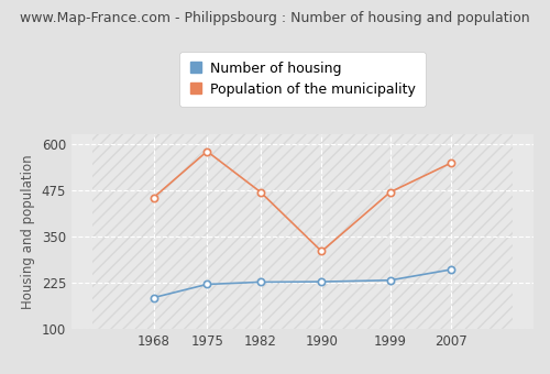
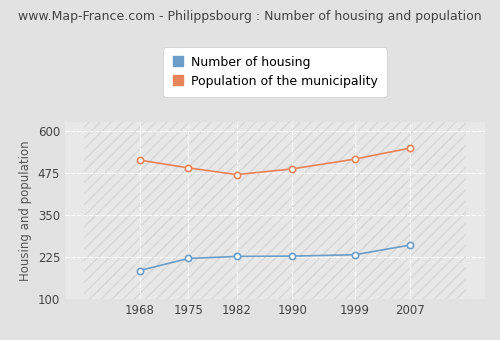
Population of the municipality/1968: 455 -> 513
Population of the municipality/1975: 580 -> 490
Population of the municipality/1990: 310 -> 487
Population of the municipality/1999: 470 -> 516
